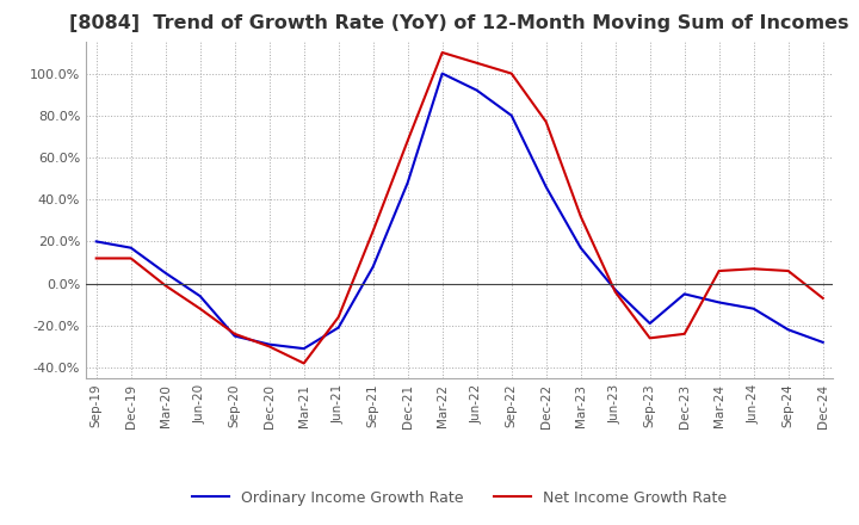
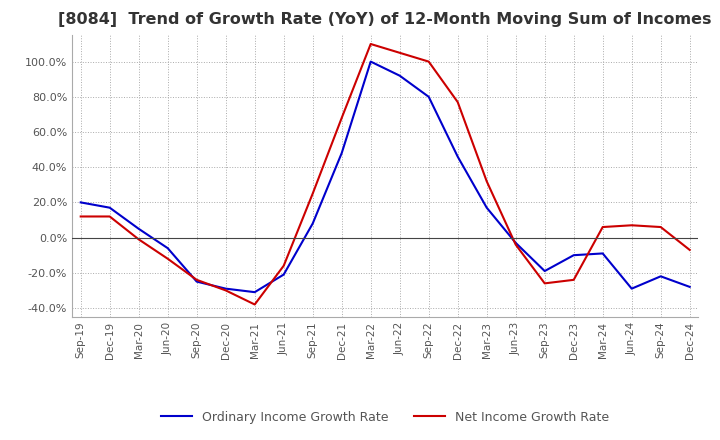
Ordinary Income Growth Rate/Dec-23: -5% -> -10%
Ordinary Income Growth Rate/Jun-24: -12% -> -29%
